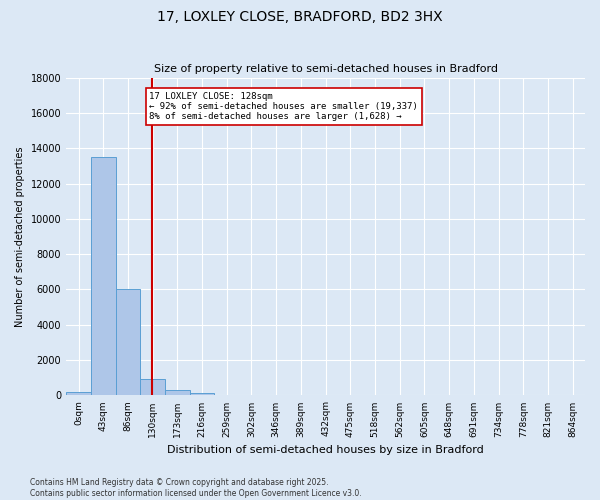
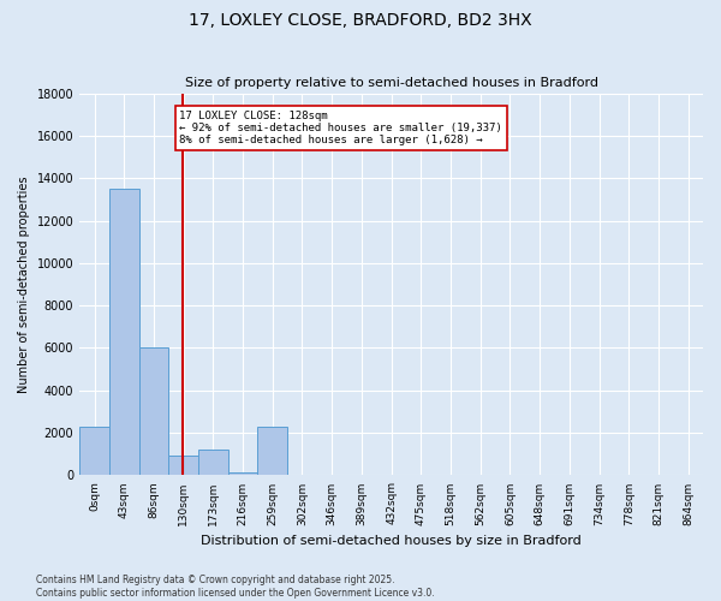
0sqm: 200 -> 2300
173sqm: 300 -> 1200
259sqm: 0 -> 2300
